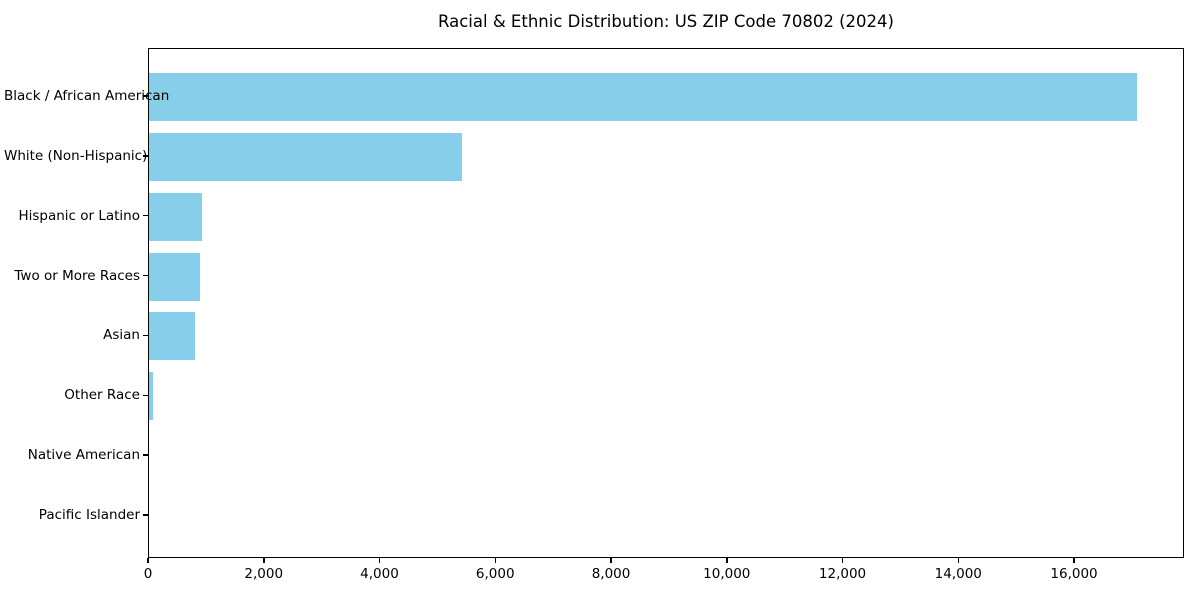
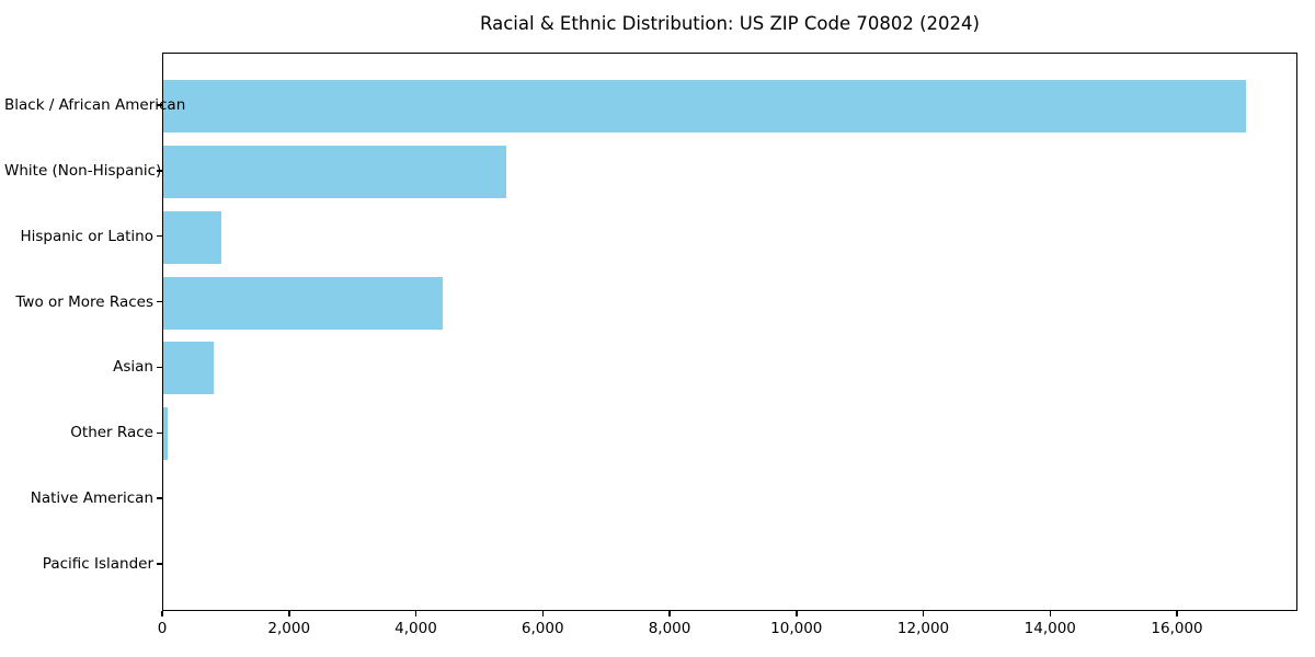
Two or More Races: 900 -> 4400
